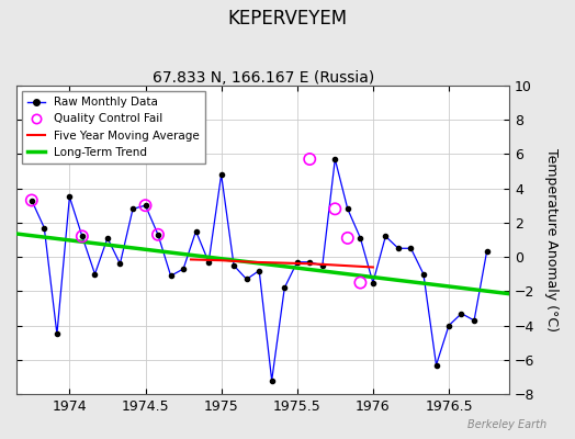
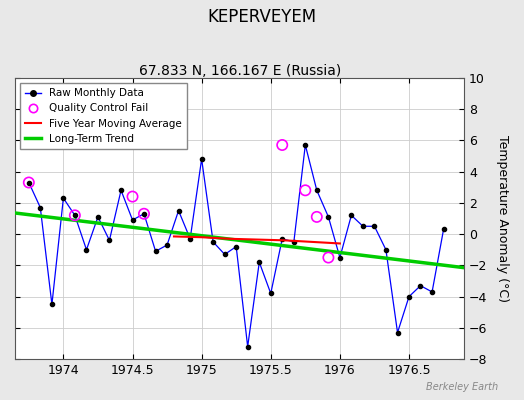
Raw Monthly Data/1974: 3.5 -> 2.3
Raw Monthly Data/1974.5: 3.0 -> 0.9
Quality Control Fail/1974.5: 3.0 -> 2.4
Raw Monthly Data/1975.5: -0.3 -> -3.8
